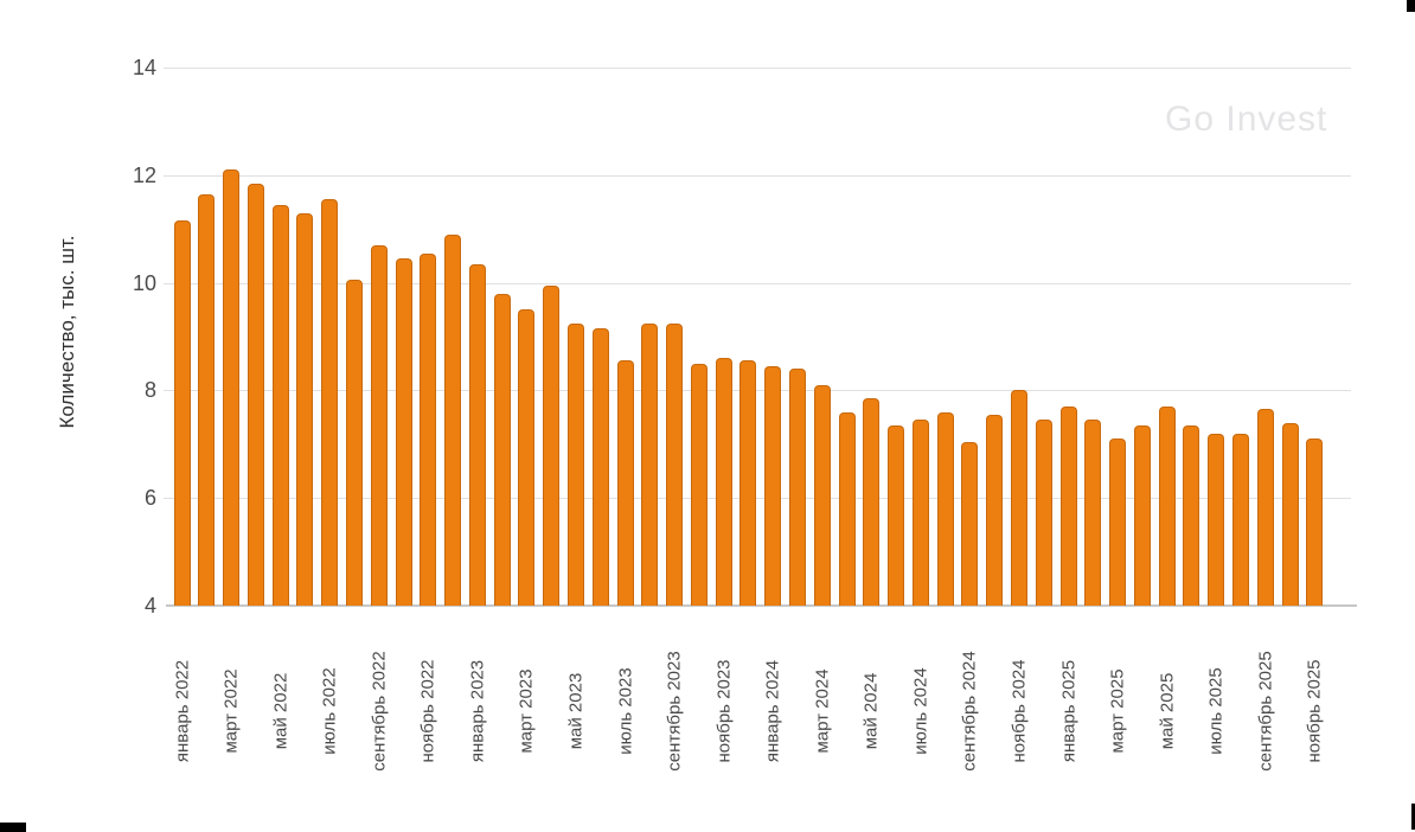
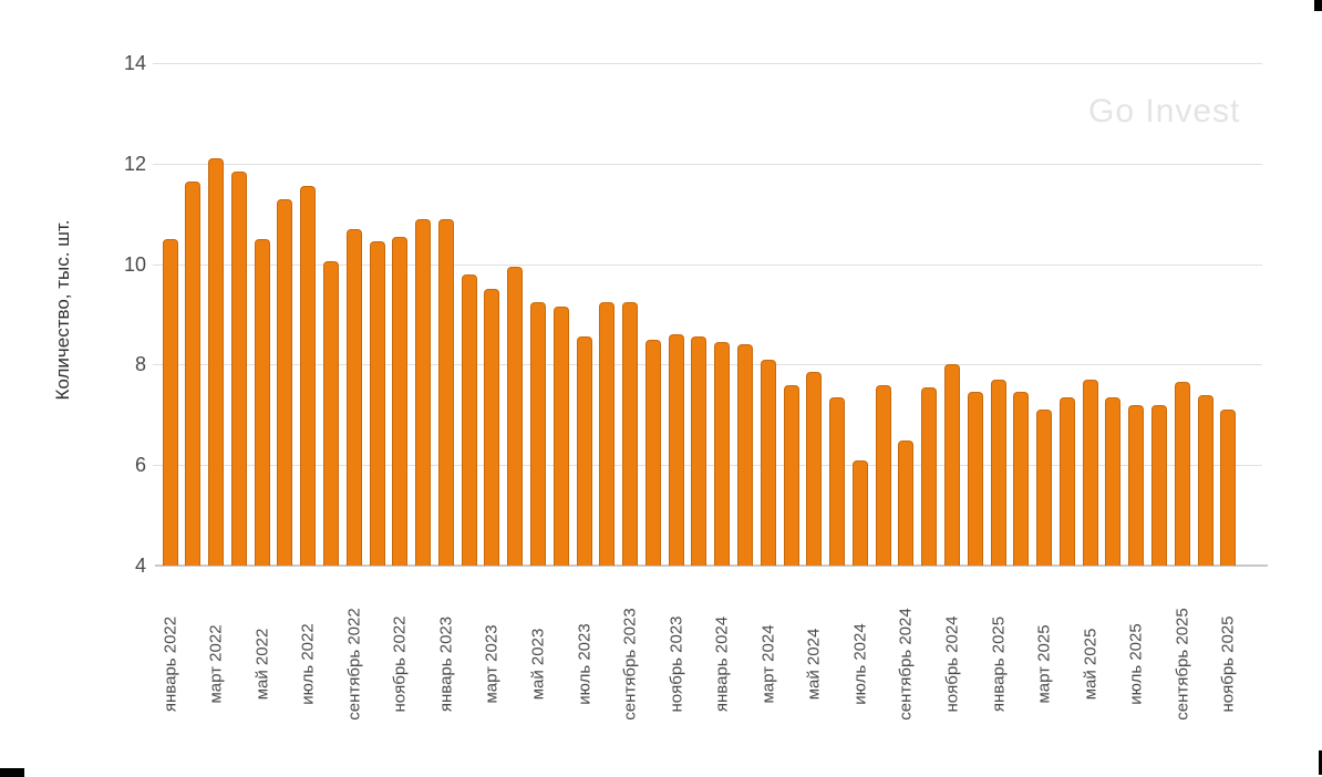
январь 2022: 11.2 -> 10.5
май 2022: 11.4 -> 10.5
январь 2023: 10.3 -> 10.9
июль 2024: 7.5 -> 6.1
сентябрь 2024: 7.0 -> 6.5
